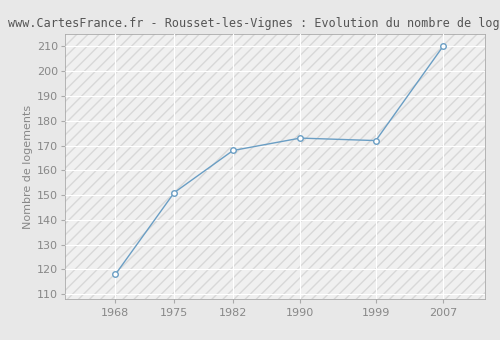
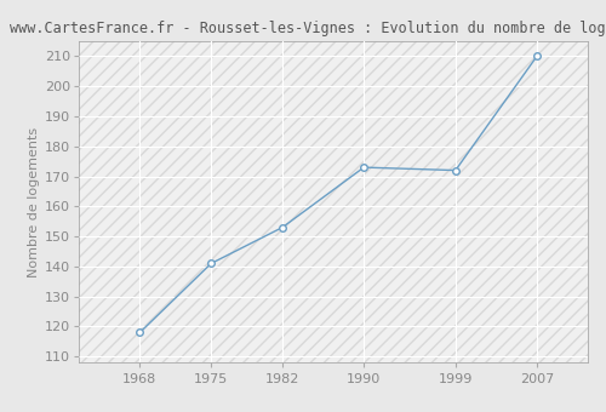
1975: 151 -> 141
1982: 168 -> 153
